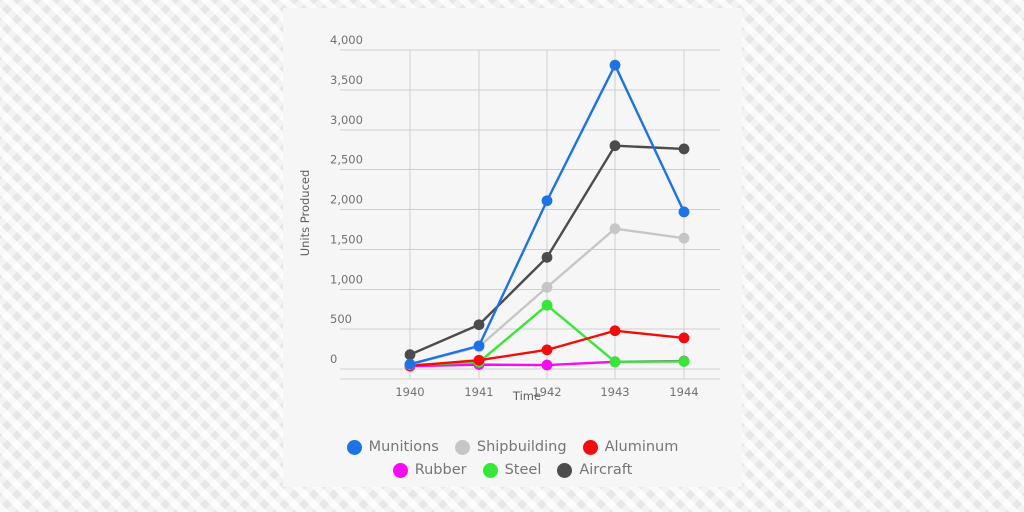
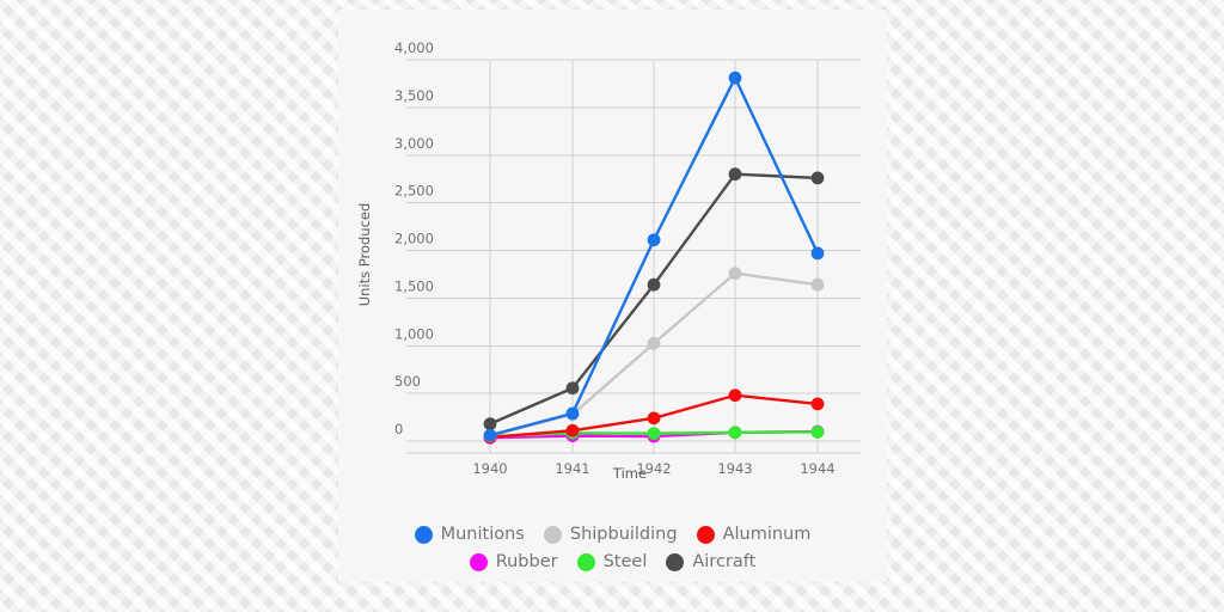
Steel/1942: 800 -> 100
Aircraft/1942: 1400 -> 1600
